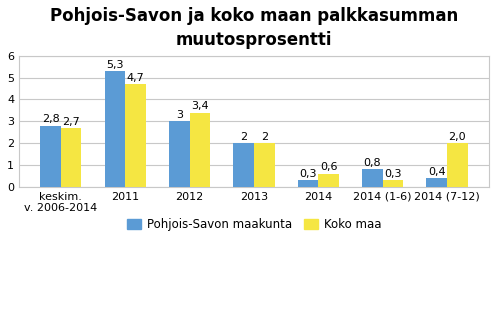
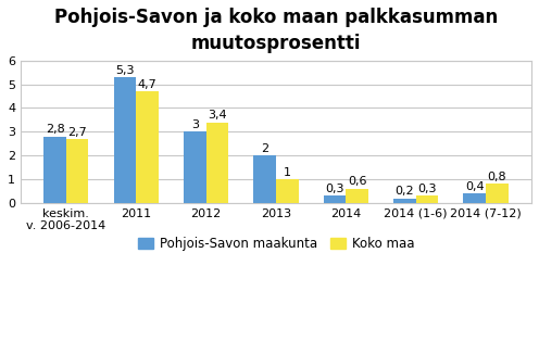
Koko maa/2013: 2 -> 1
Pohjois-Savon maakunta/2014 (1-6): 0,8 -> 0,2
Koko maa/2014 (7-12): 2,0 -> 0,8
